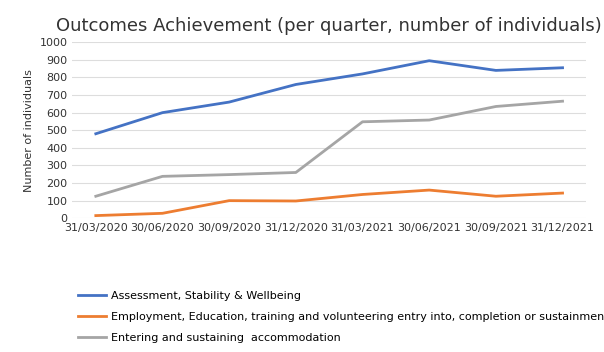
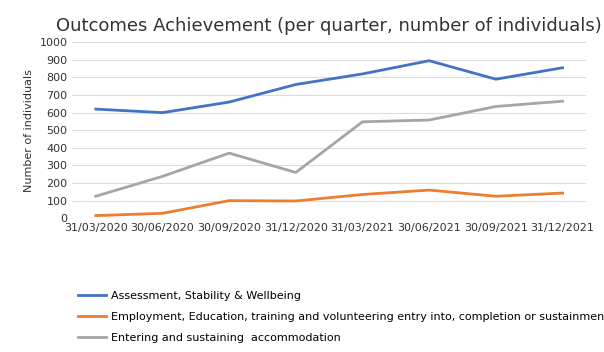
Assessment, Stability & Wellbeing/31/03/2020: 480 -> 620
Entering and sustaining accommodation/30/09/2020: 250 -> 370
Assessment, Stability & Wellbeing/30/09/2021: 840 -> 790
